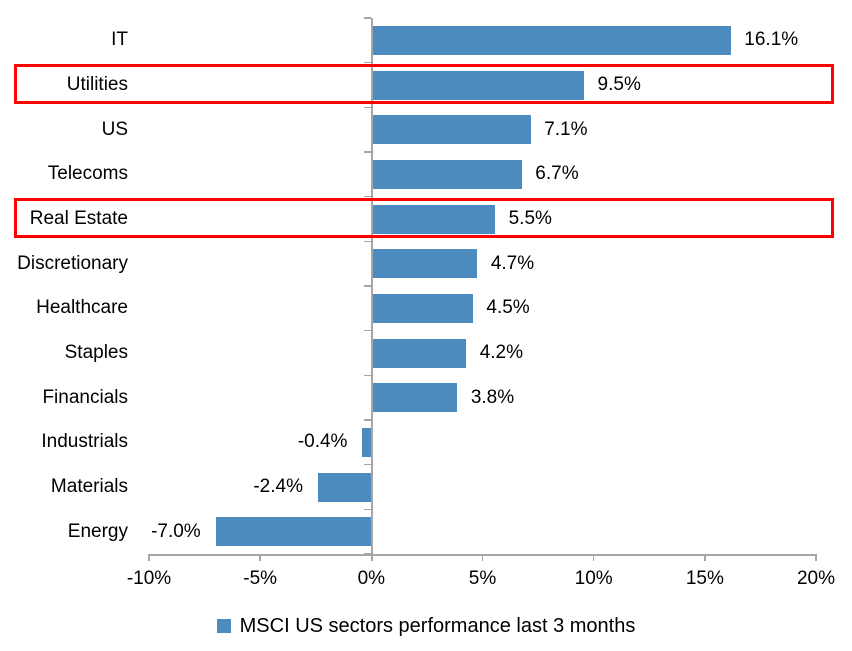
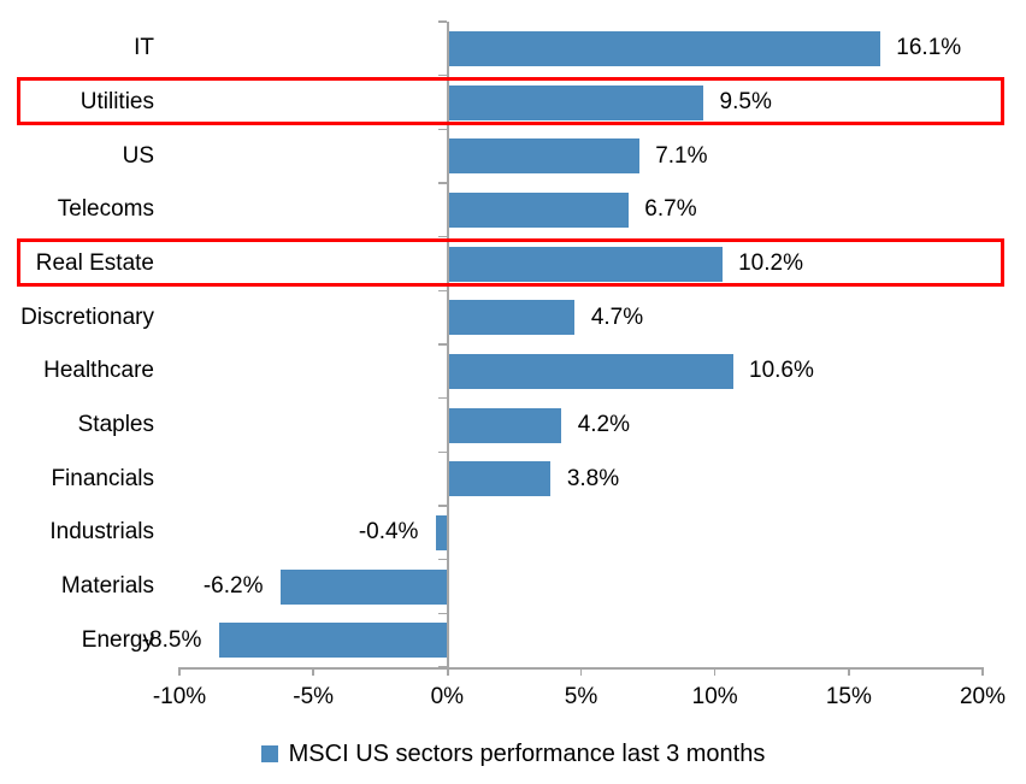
Real Estate: 5.5% -> 10.2%
Healthcare: 4.5% -> 10.6%
Materials: -2.4% -> -6.2%
Energy: -7.0% -> -8.5%
